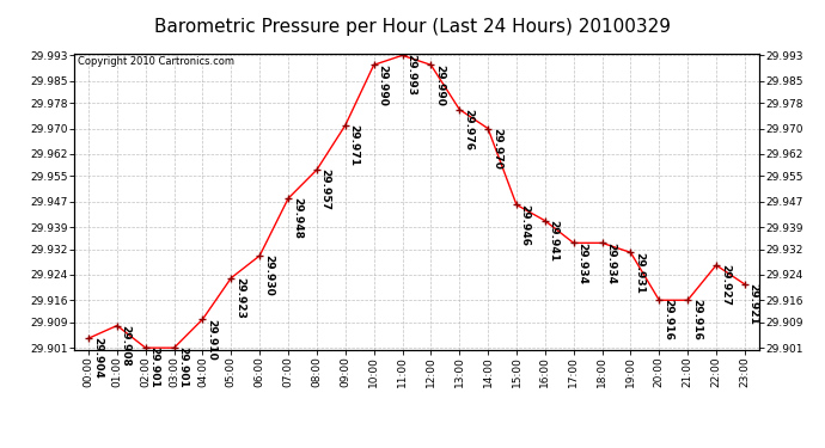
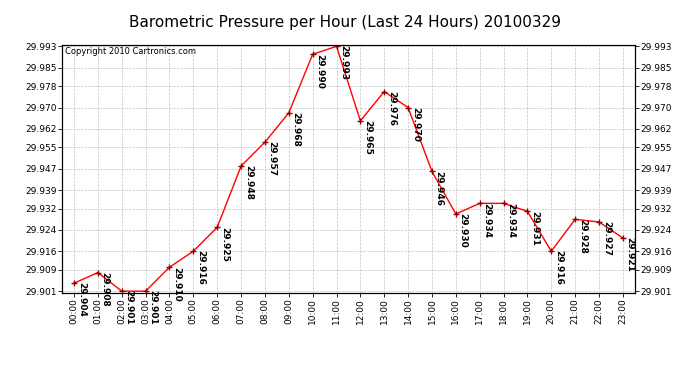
05:00: 29.923 -> 29.916
06:00: 29.930 -> 29.925
09:00: 29.971 -> 29.968
12:00: 29.990 -> 29.965
16:00: 29.941 -> 29.930
21:00: 29.916 -> 29.928
